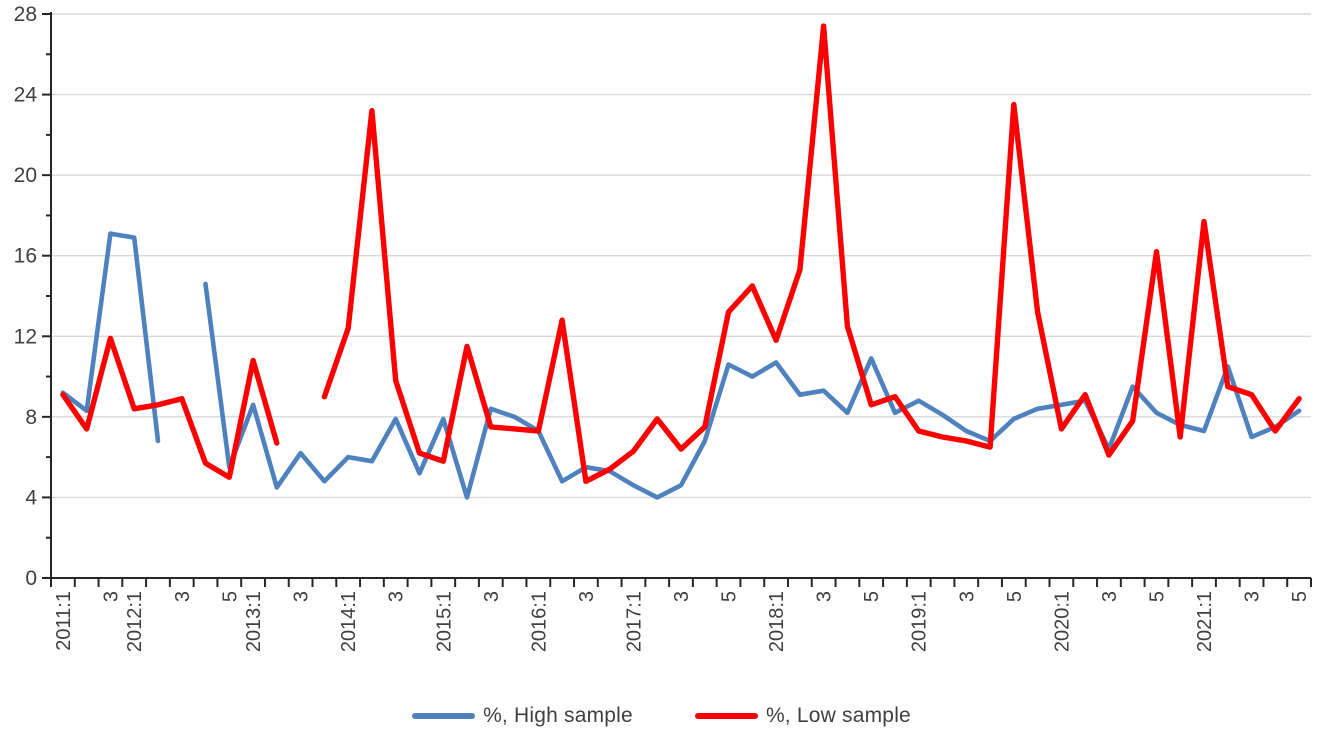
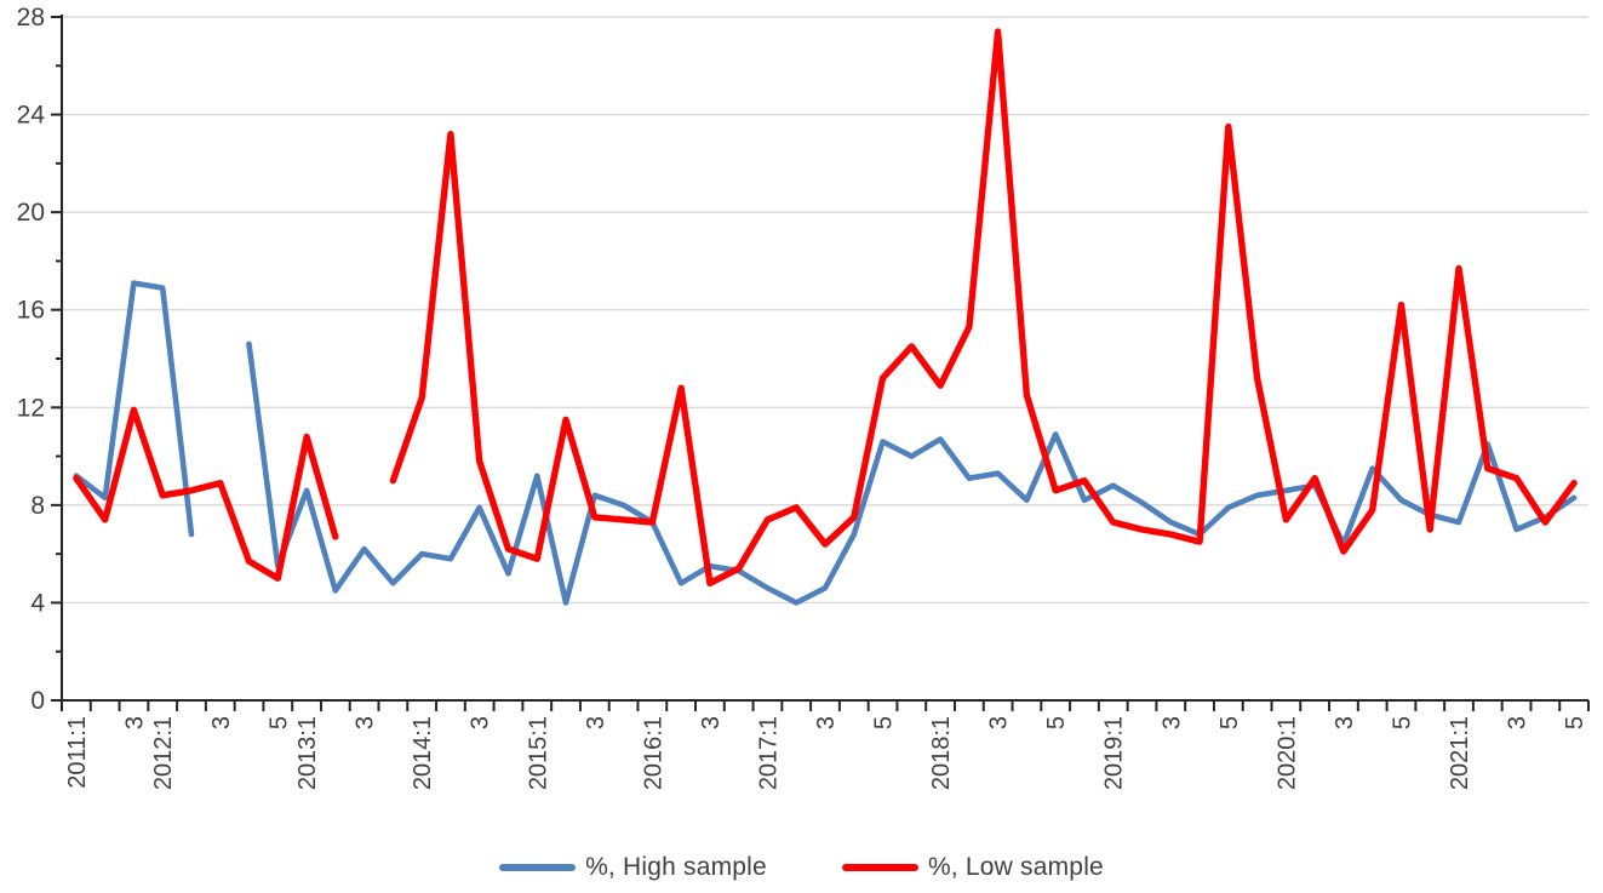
%, High sample/2015:1: 7.9 -> 9.2
%, Low sample/2017:1: 6.3 -> 7.4
%, Low sample/2018:1: 11.8 -> 12.9
